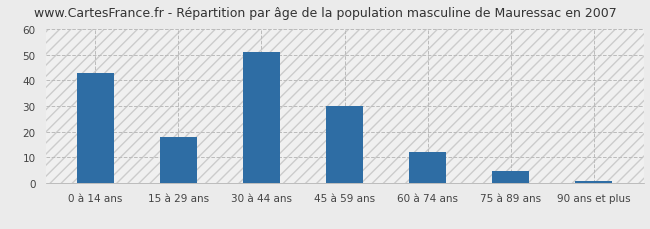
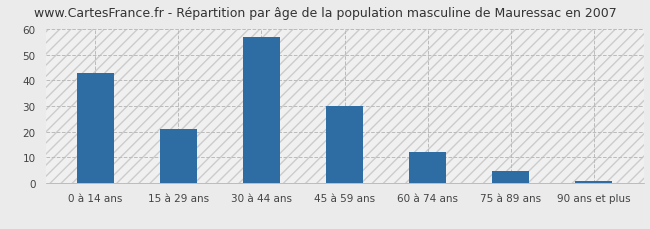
15 à 29 ans: 18.0 -> 21.0
30 à 44 ans: 51.0 -> 57.0
